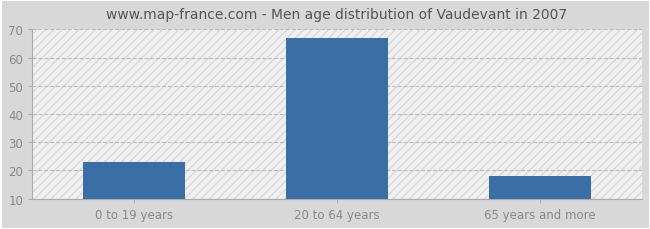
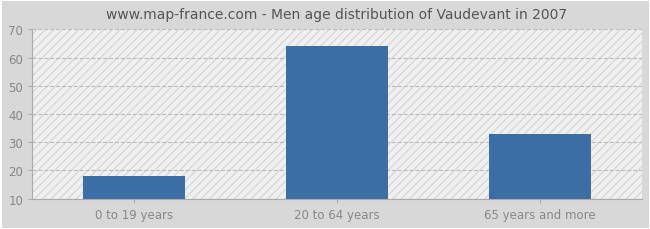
0 to 19 years: 23 -> 18
20 to 64 years: 67 -> 64
65 years and more: 18 -> 33
